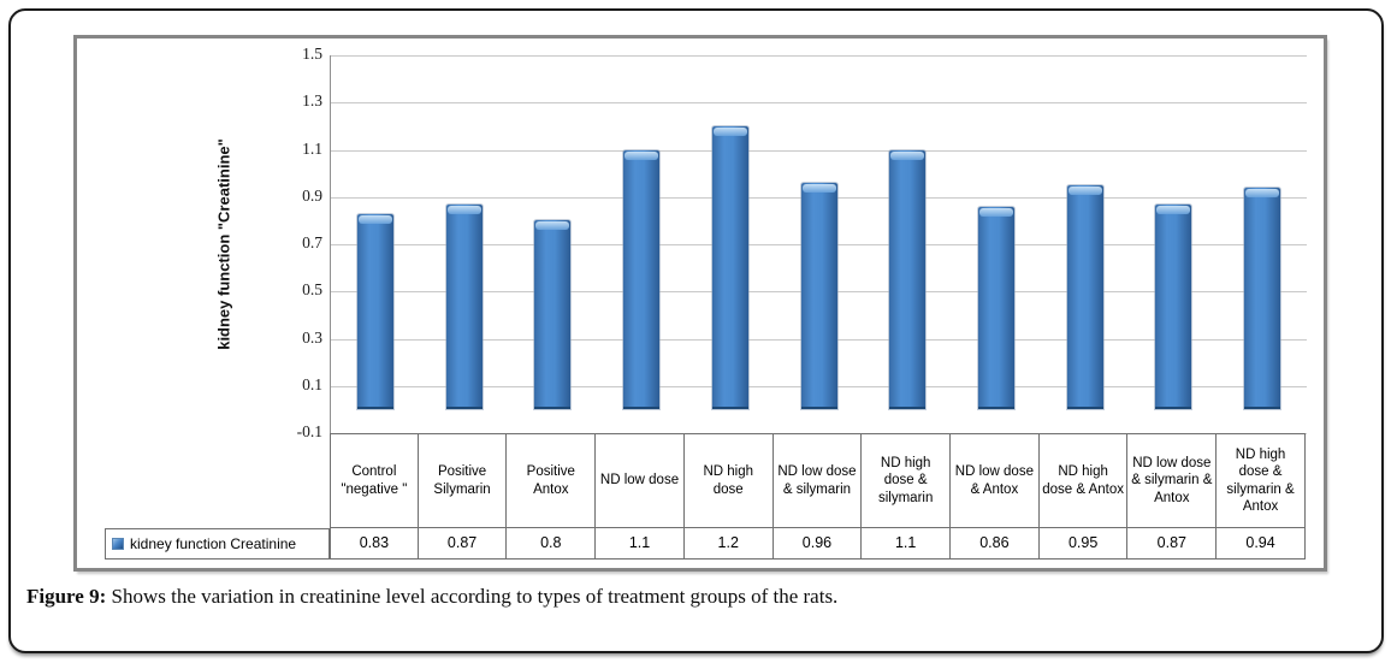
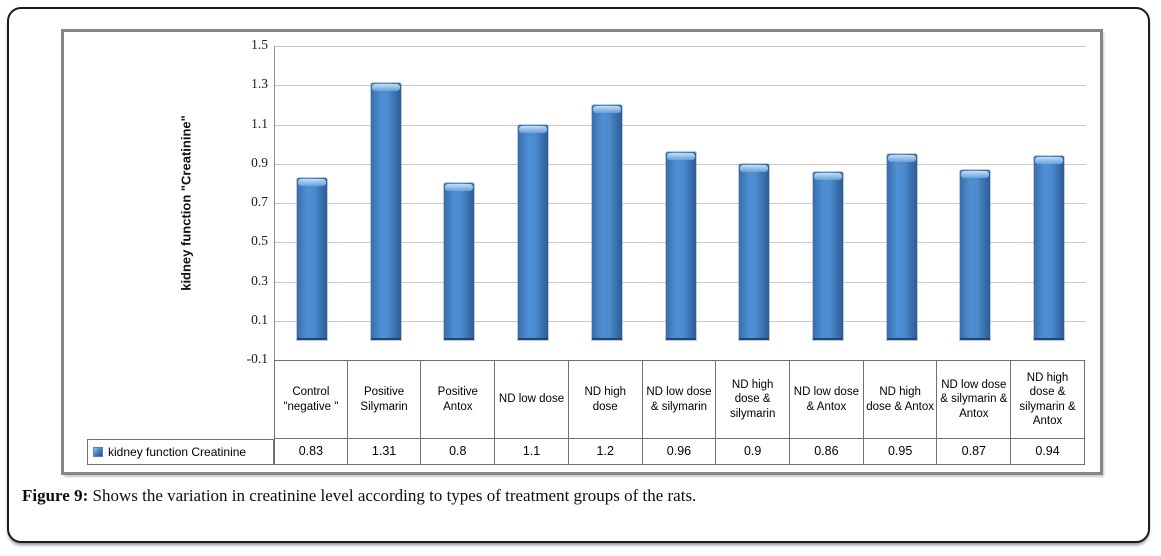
Positive Silymarin: 0.87 -> 1.31
ND high dose & silymarin: 1.1 -> 0.9
